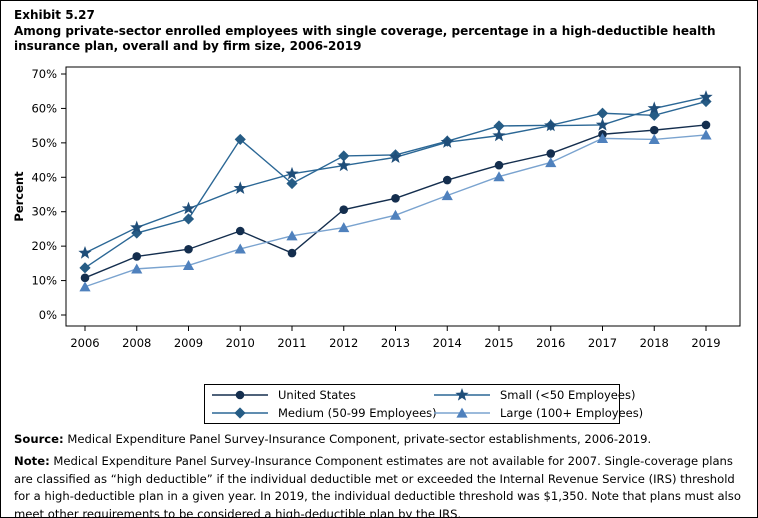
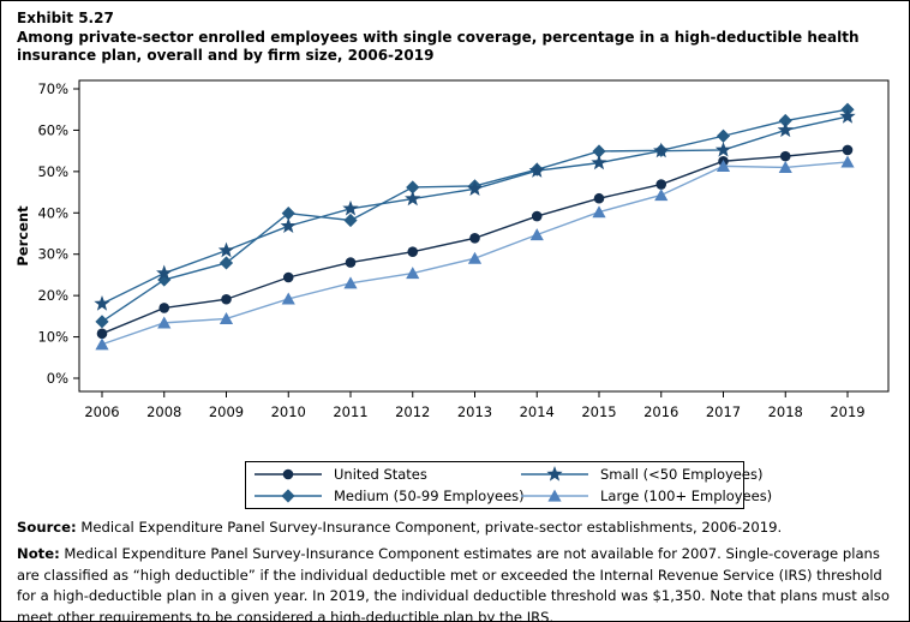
Medium (50-99 Employees)/2010: 51% -> 40%
United States/2011: 18% -> 28%
Medium (50-99 Employees)/2018: 58% -> 62%
Medium (50-99 Employees)/2019: 62% -> 65%
